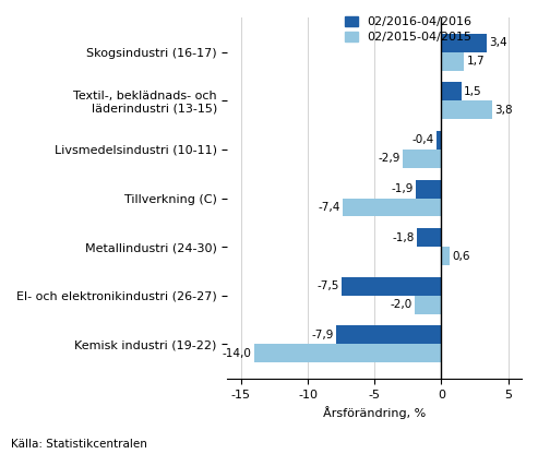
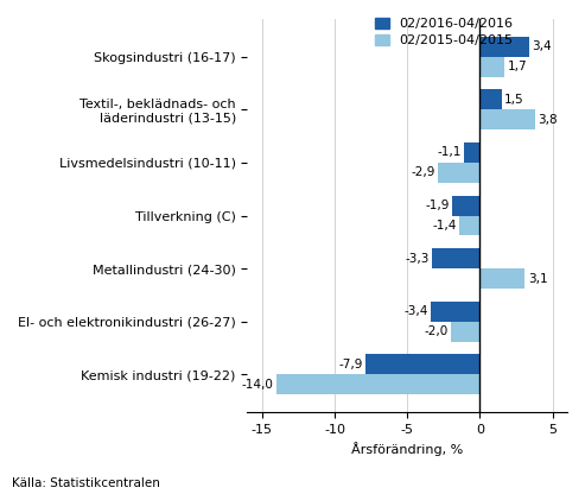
02/2016-04/2016/Livsmedelsindustri (10-11): -0,4 -> -1,1
02/2015-04/2015/Tillverkning (C): -7,4 -> -1,4
02/2016-04/2016/Metallindustri (24-30): -1,8 -> -3,3
02/2015-04/2015/Metallindustri (24-30): 0,6 -> 3,1
02/2016-04/2016/El- och elektronikindustri (26-27): -7,5 -> -3,4
